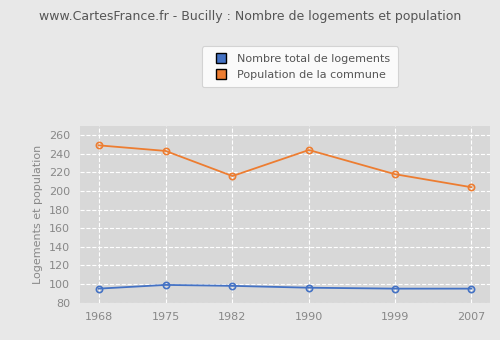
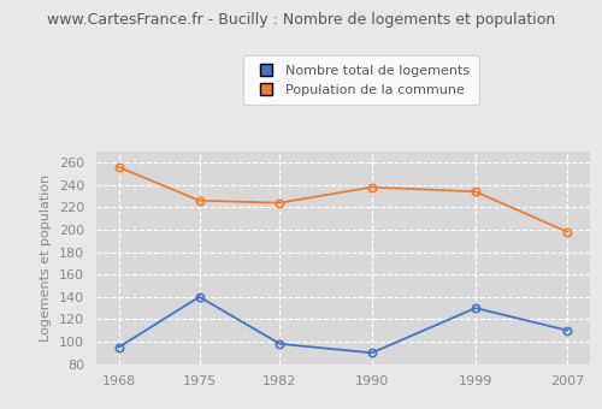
Population de la commune/1968: 249 -> 256
Nombre total de logements/1975: 99 -> 140
Population de la commune/1975: 243 -> 226
Population de la commune/1982: 216 -> 224
Nombre total de logements/1990: 96 -> 90
Population de la commune/1990: 244 -> 238
Nombre total de logements/1999: 95 -> 130
Population de la commune/1999: 218 -> 234
Nombre total de logements/2007: 95 -> 110
Population de la commune/2007: 204 -> 198
